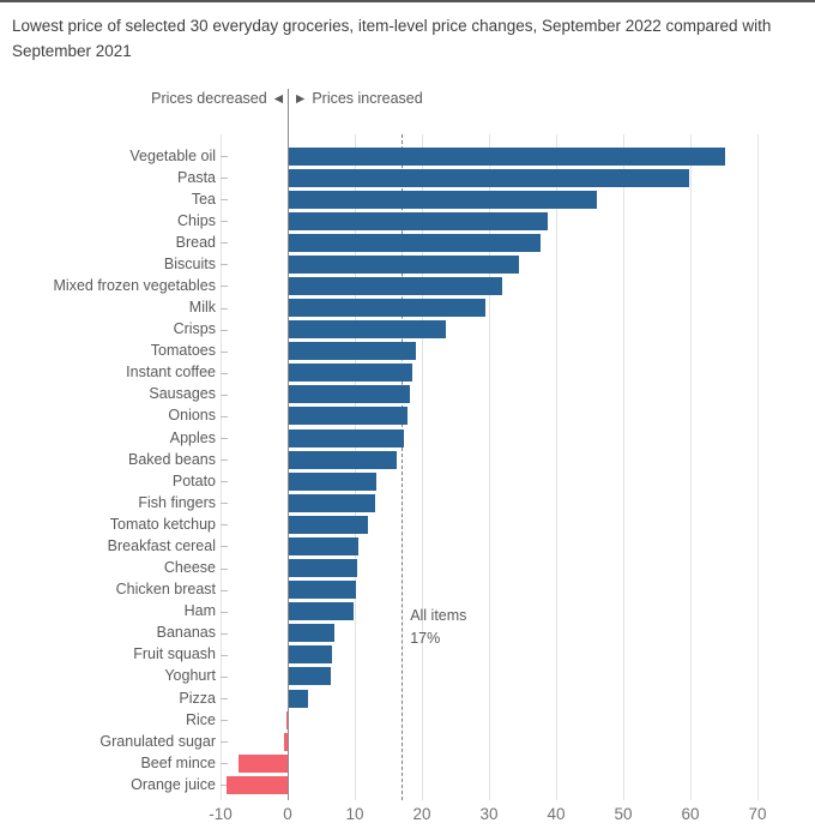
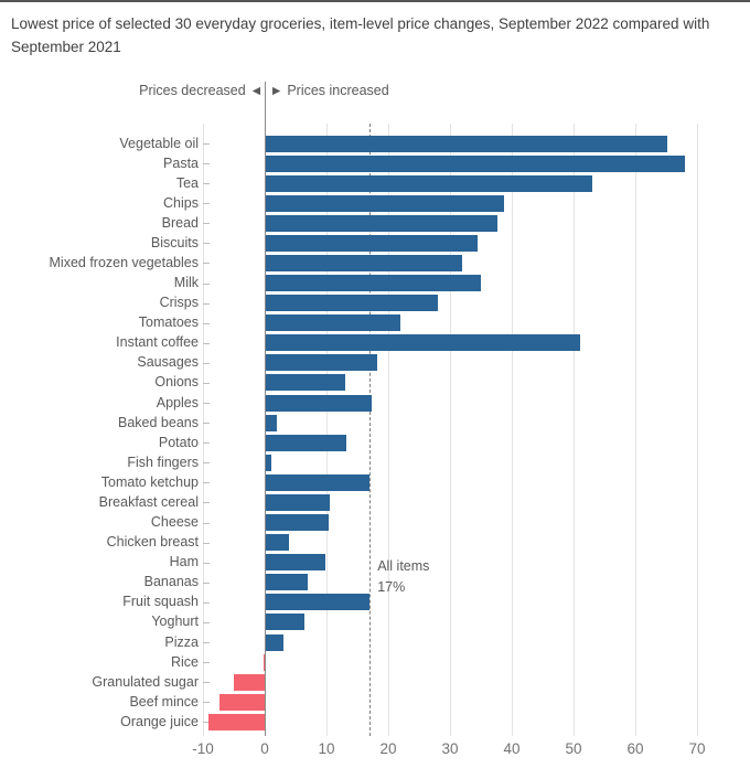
Pasta: 60 -> 68
Tea: 46 -> 53
Milk: 29 -> 35
Crisps: 24 -> 28
Tomatoes: 19 -> 22
Instant coffee: 18 -> 51
Onions: 18 -> 13
Baked beans: 16 -> 2
Fish fingers: 13 -> 1
Tomato ketchup: 12 -> 17
Chicken breast: 10 -> 4
Fruit squash: 7 -> 17
Granulated sugar: -1 -> -5
